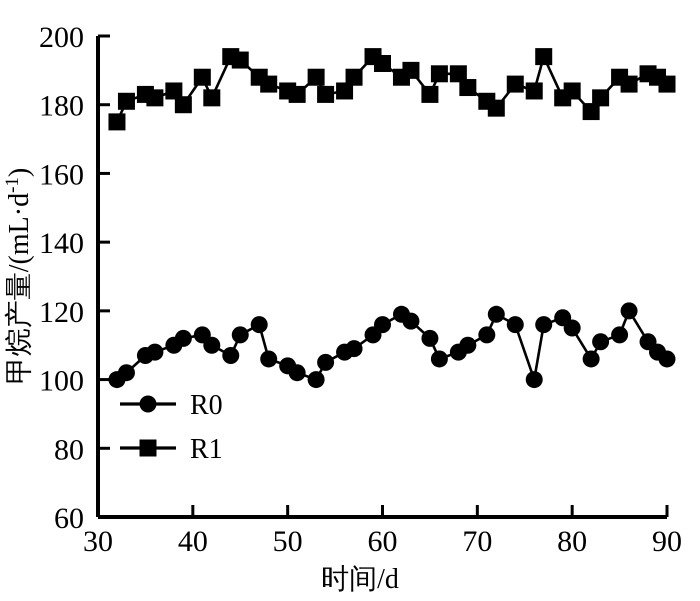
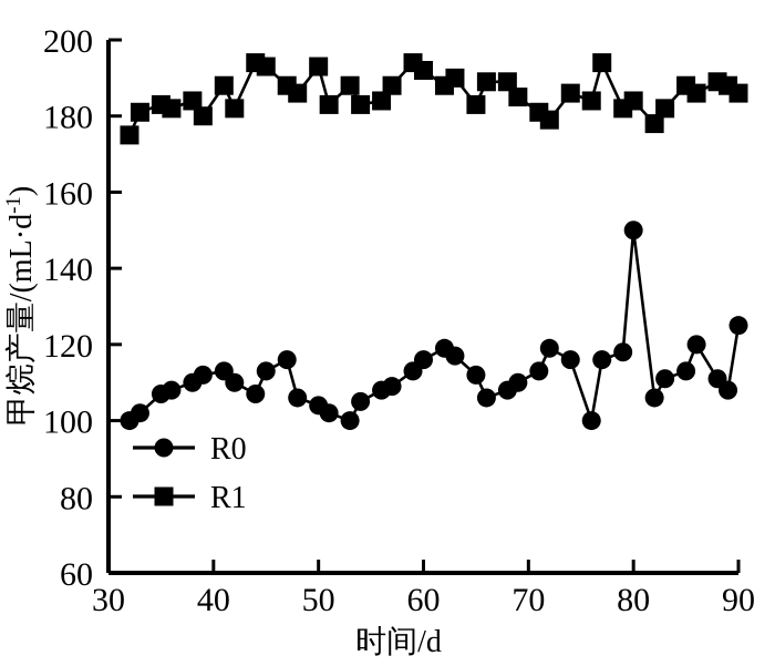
R1/50: 184 -> 193
R0/80: 115 -> 150
R0/90: 106 -> 125
